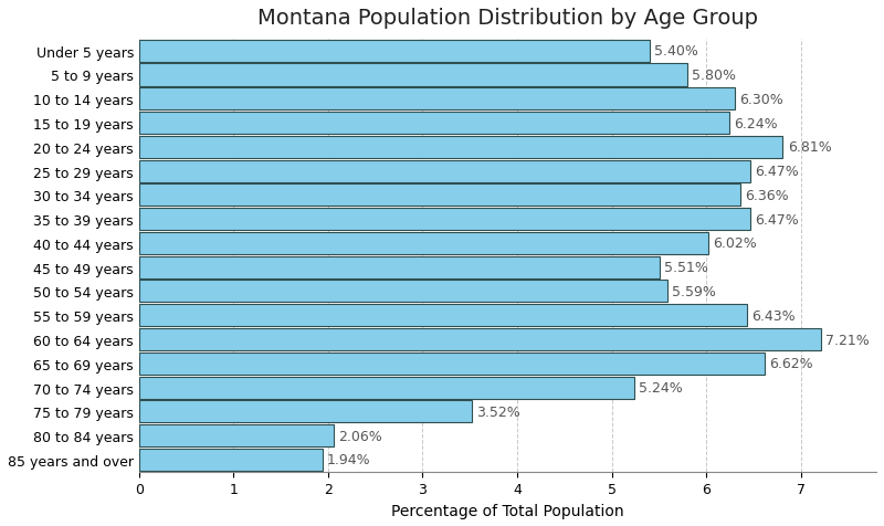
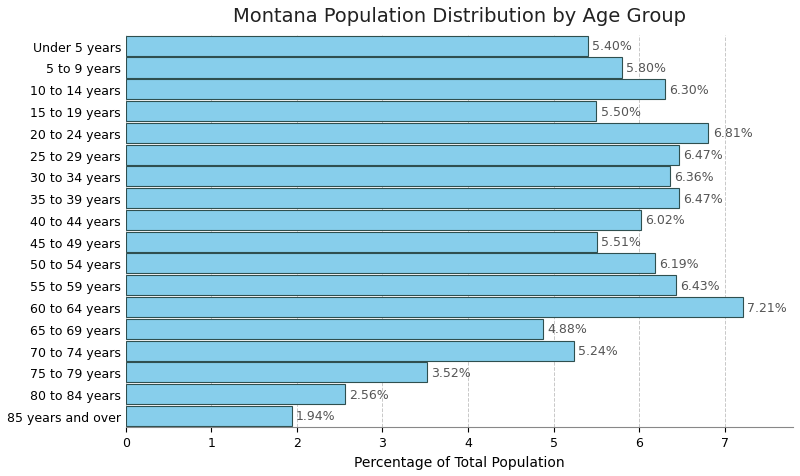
15 to 19 years: 6.24% -> 5.50%
50 to 54 years: 5.59% -> 6.19%
65 to 69 years: 6.62% -> 4.88%
80 to 84 years: 2.06% -> 2.56%
